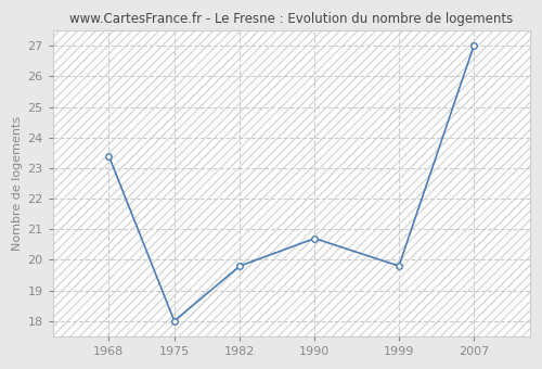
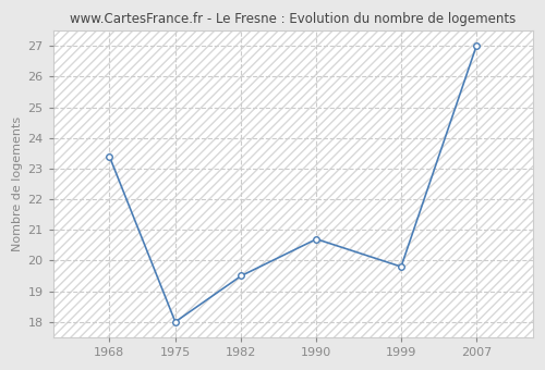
1982: 19.8 -> 19.5
